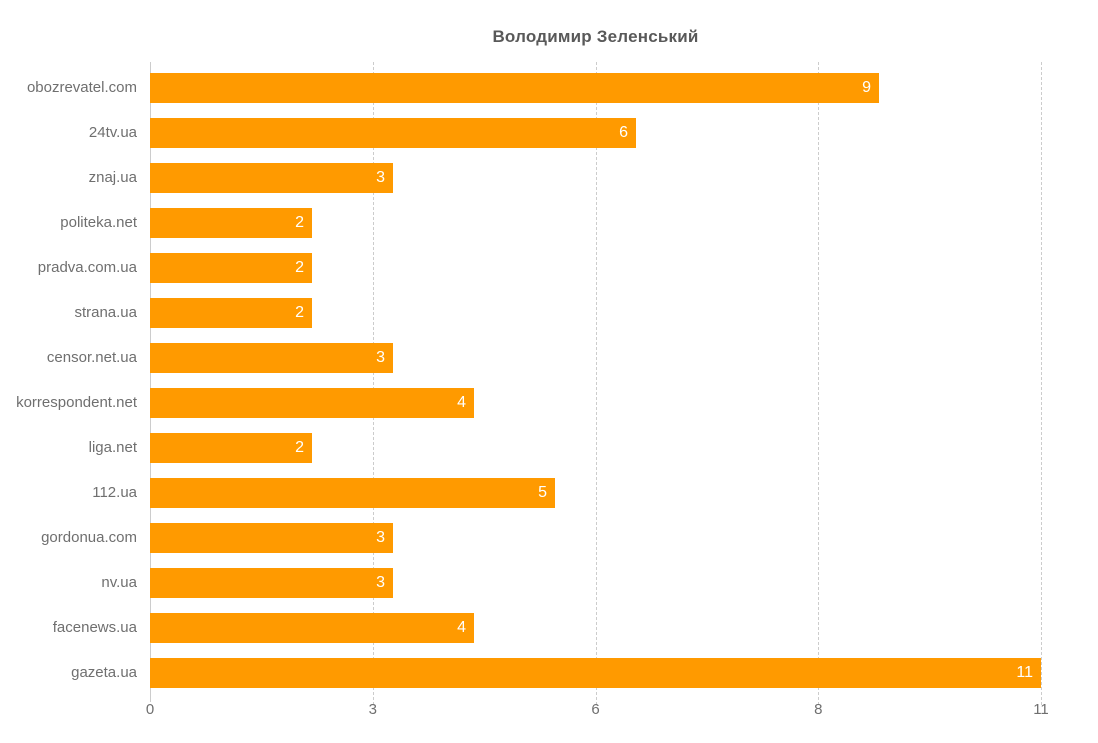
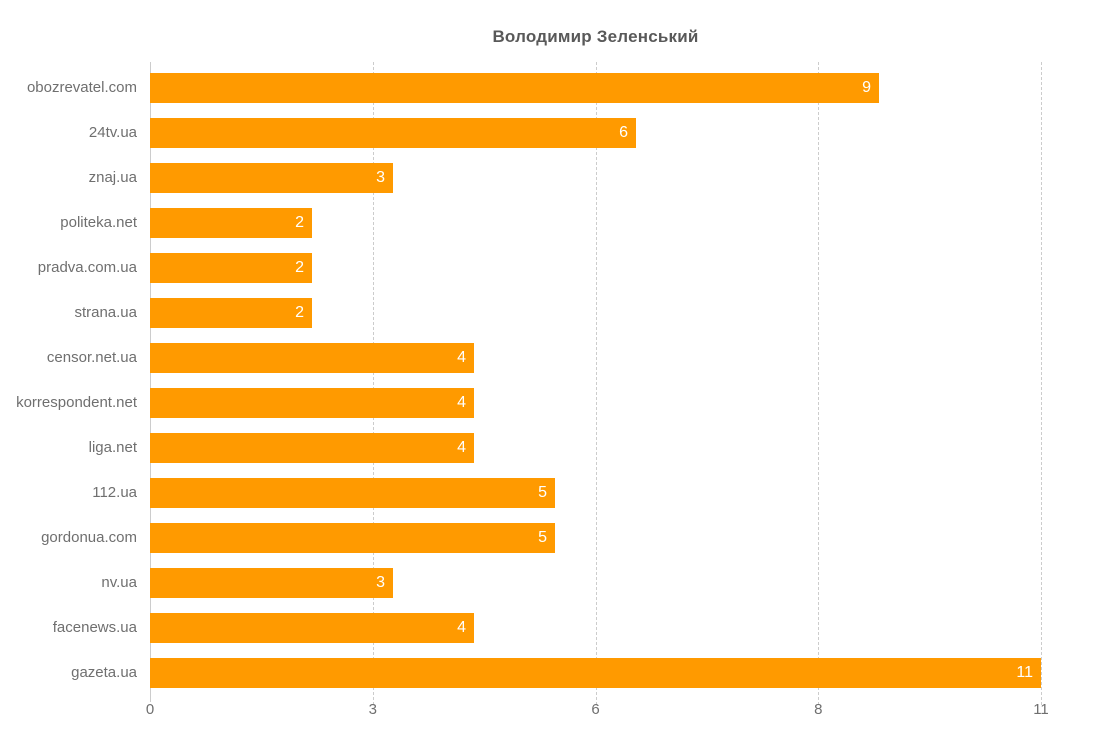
censor.net.ua: 3 -> 4
liga.net: 2 -> 4
gordonua.com: 3 -> 5
